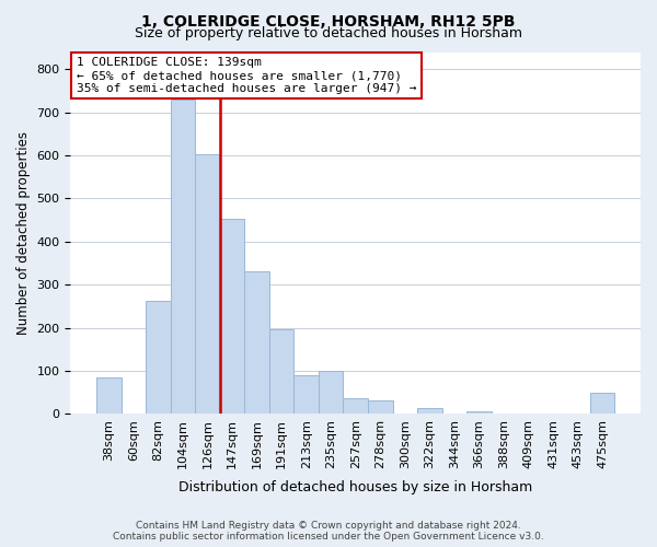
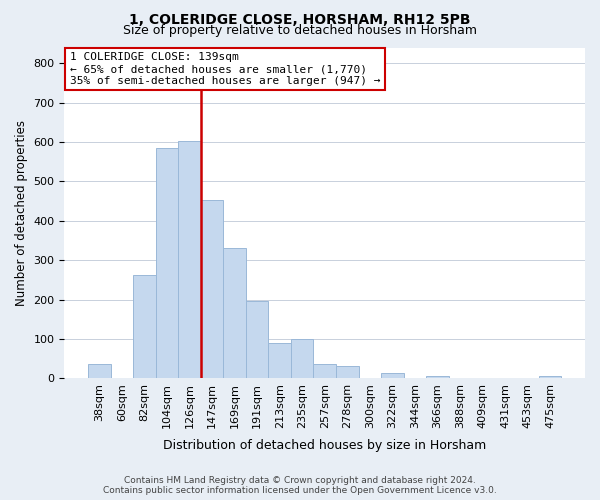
38sqm: 85 -> 37
104sqm: 730 -> 585
475sqm: 50 -> 6
